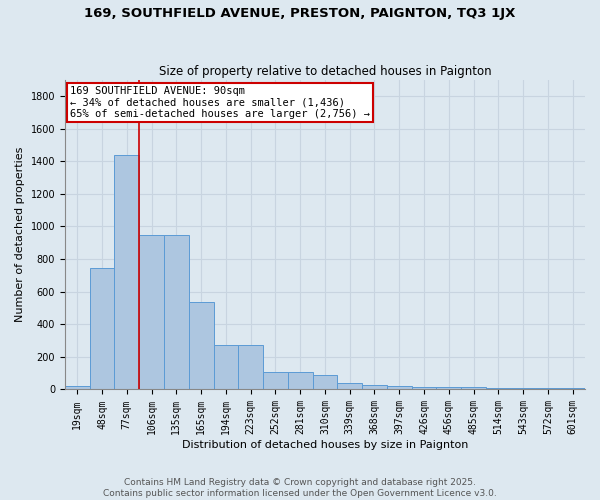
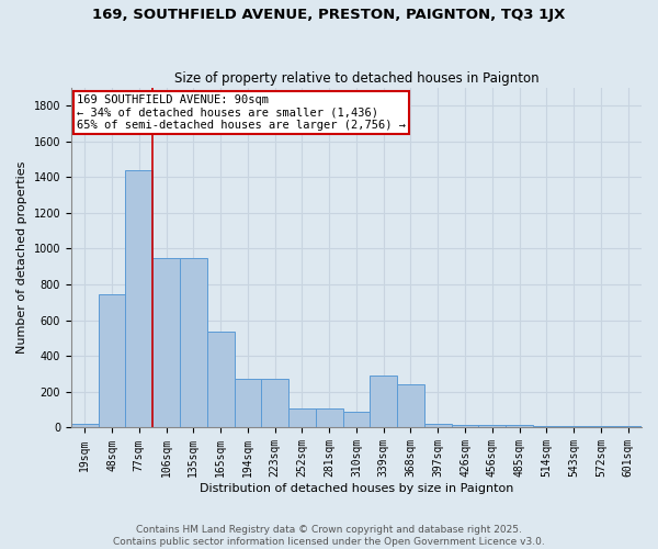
339sqm: 40 -> 290
368sqm: 20 -> 240
